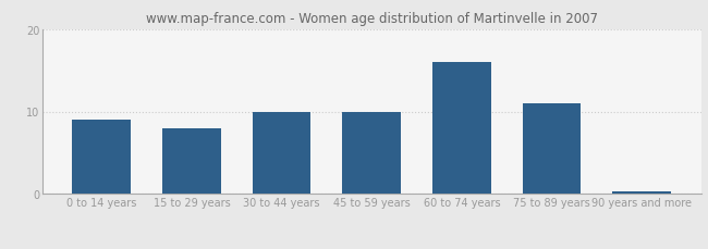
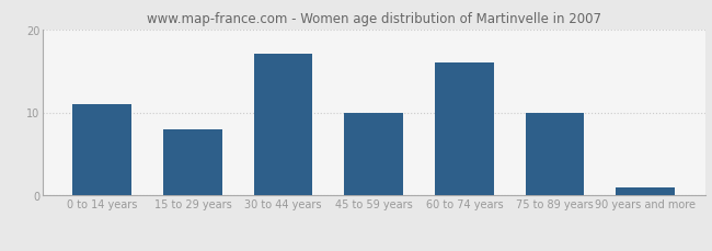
0 to 14 years: 9.0 -> 11.0
30 to 44 years: 10.0 -> 17.0
75 to 89 years: 11.0 -> 10.0
90 years and more: 0.3 -> 1.0
